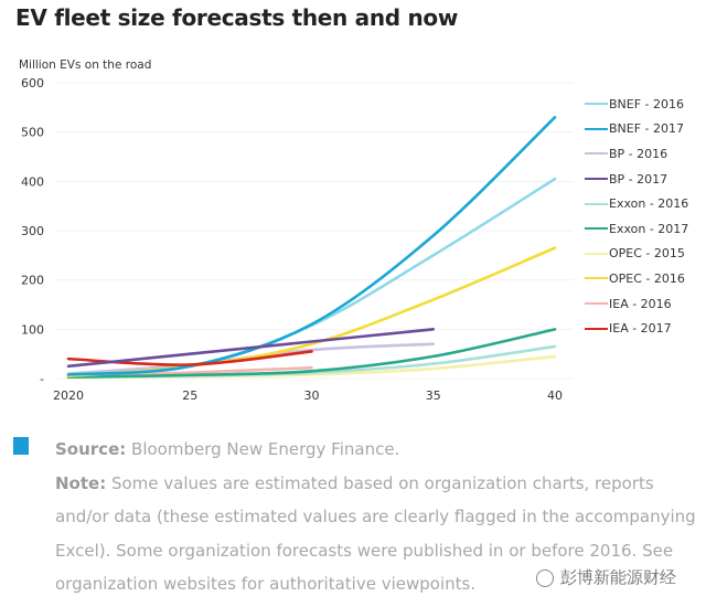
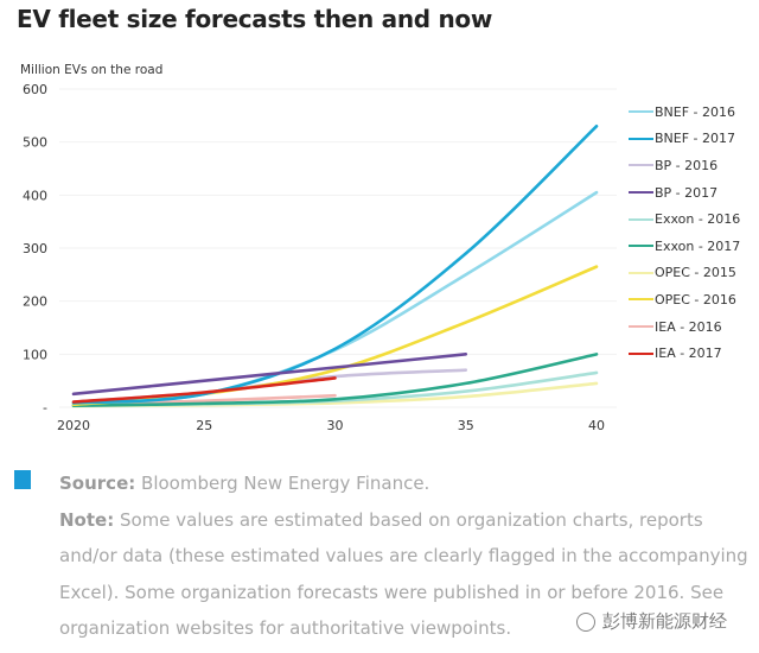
IEA - 2017/2020: 40 -> 10
